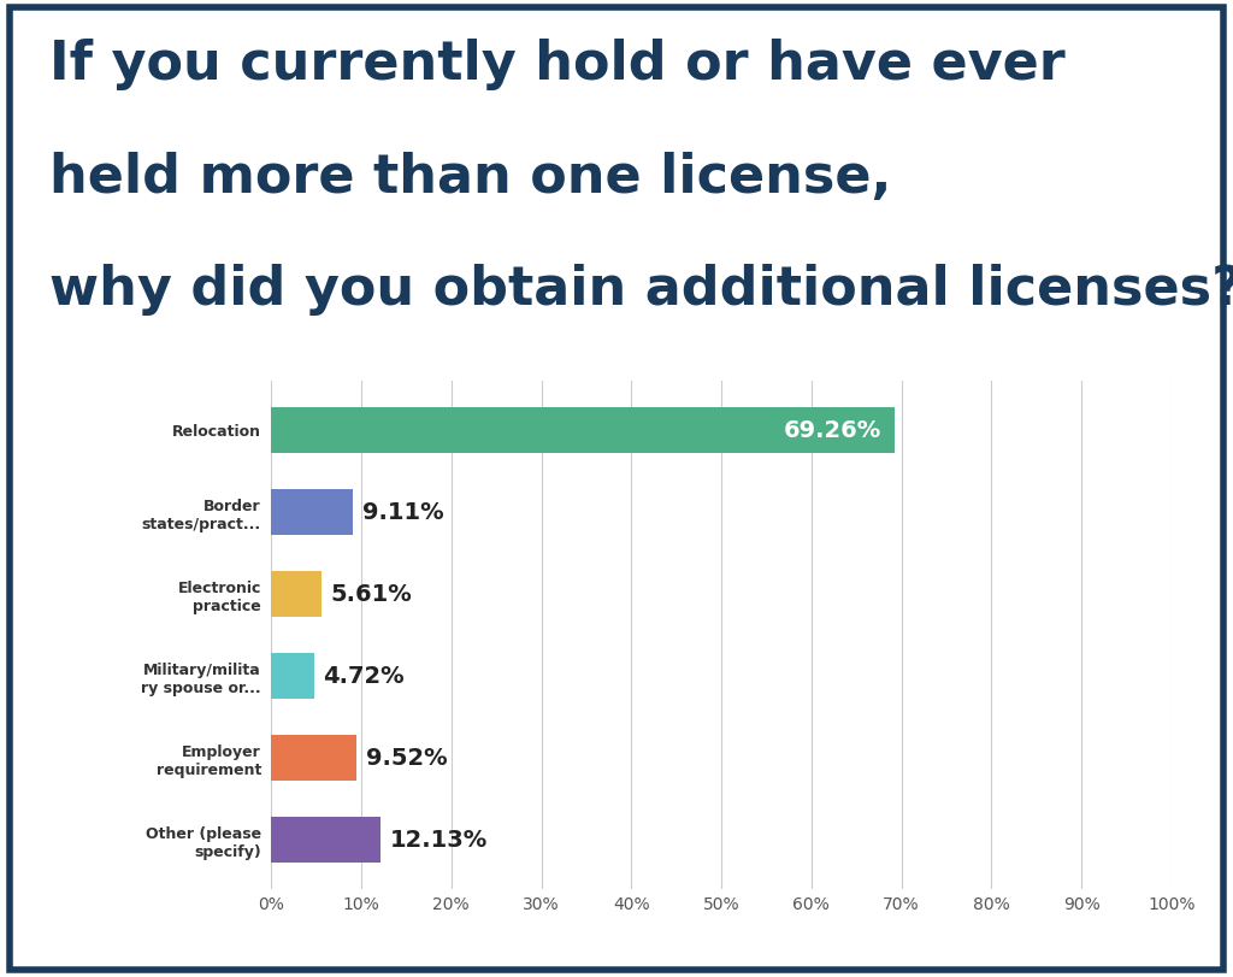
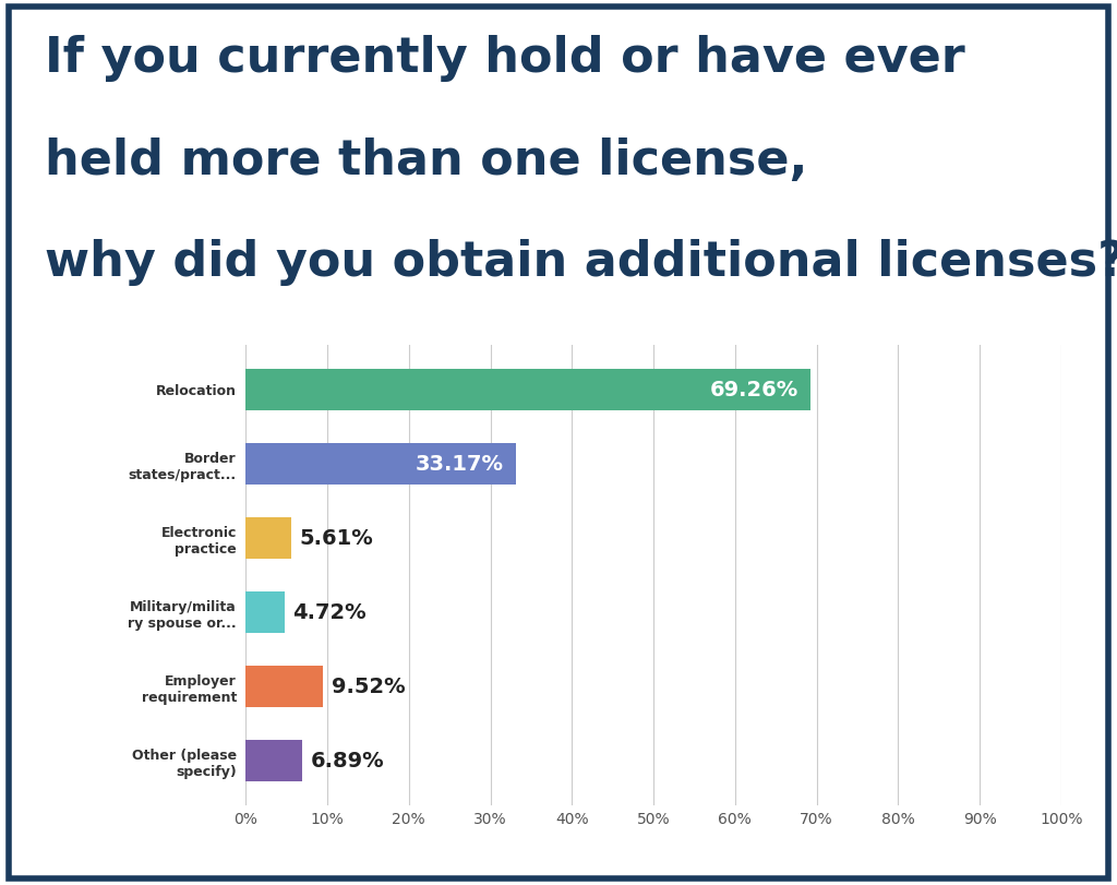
Border states/pract...: 9.11% -> 33.17%
Other (please specify): 12.13% -> 6.89%
